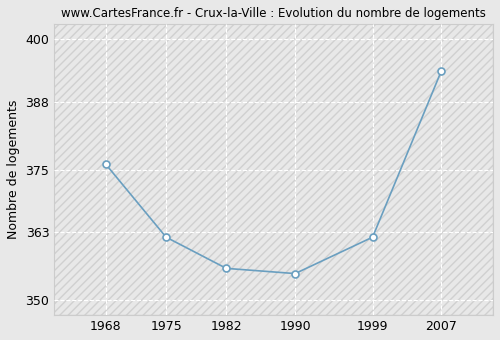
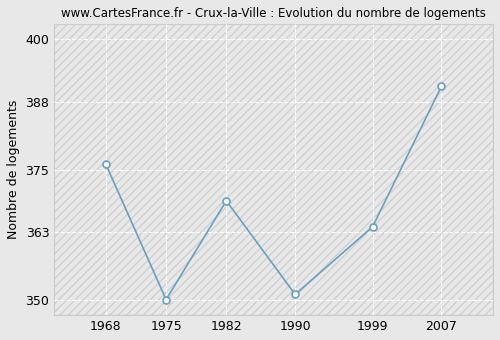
1975: 362 -> 350
1982: 356 -> 369
1990: 355 -> 351
1999: 362 -> 364
2007: 394 -> 391
